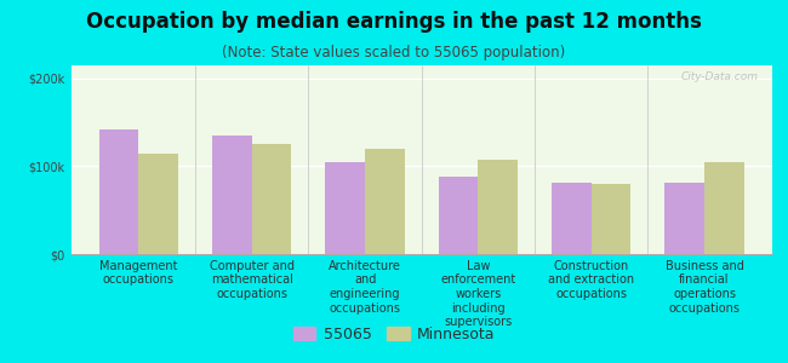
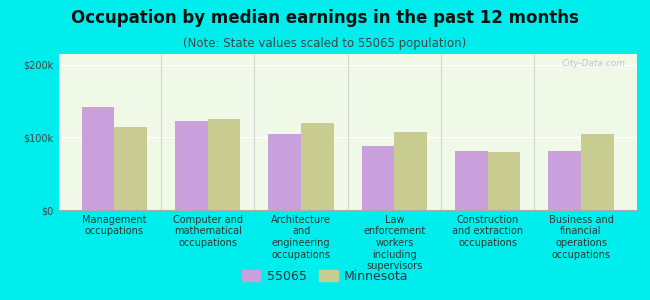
55065/Computer and mathematical occupations: $135k -> $122k
